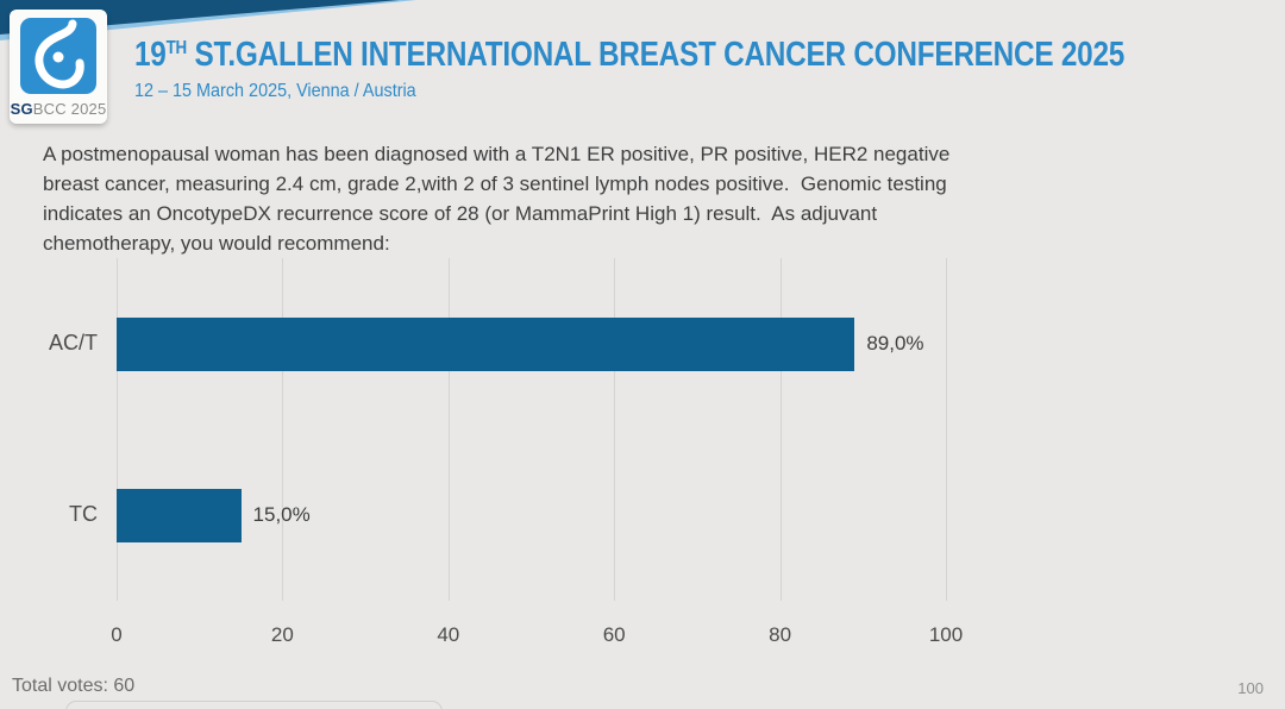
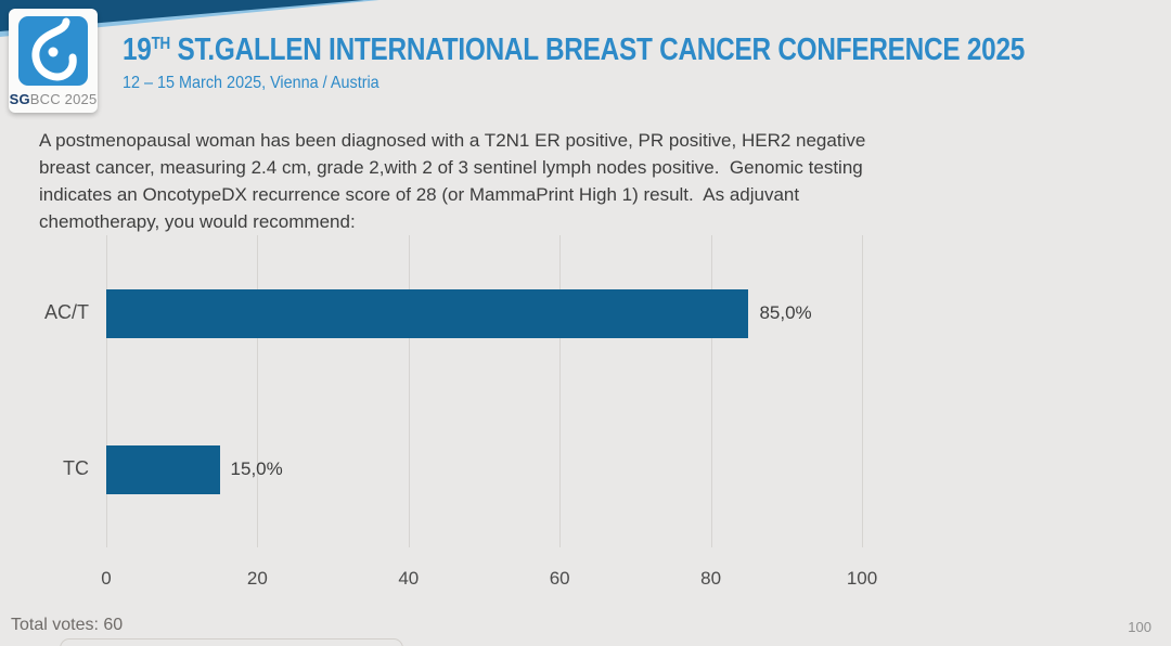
AC/T: 89,0% -> 85,0%
